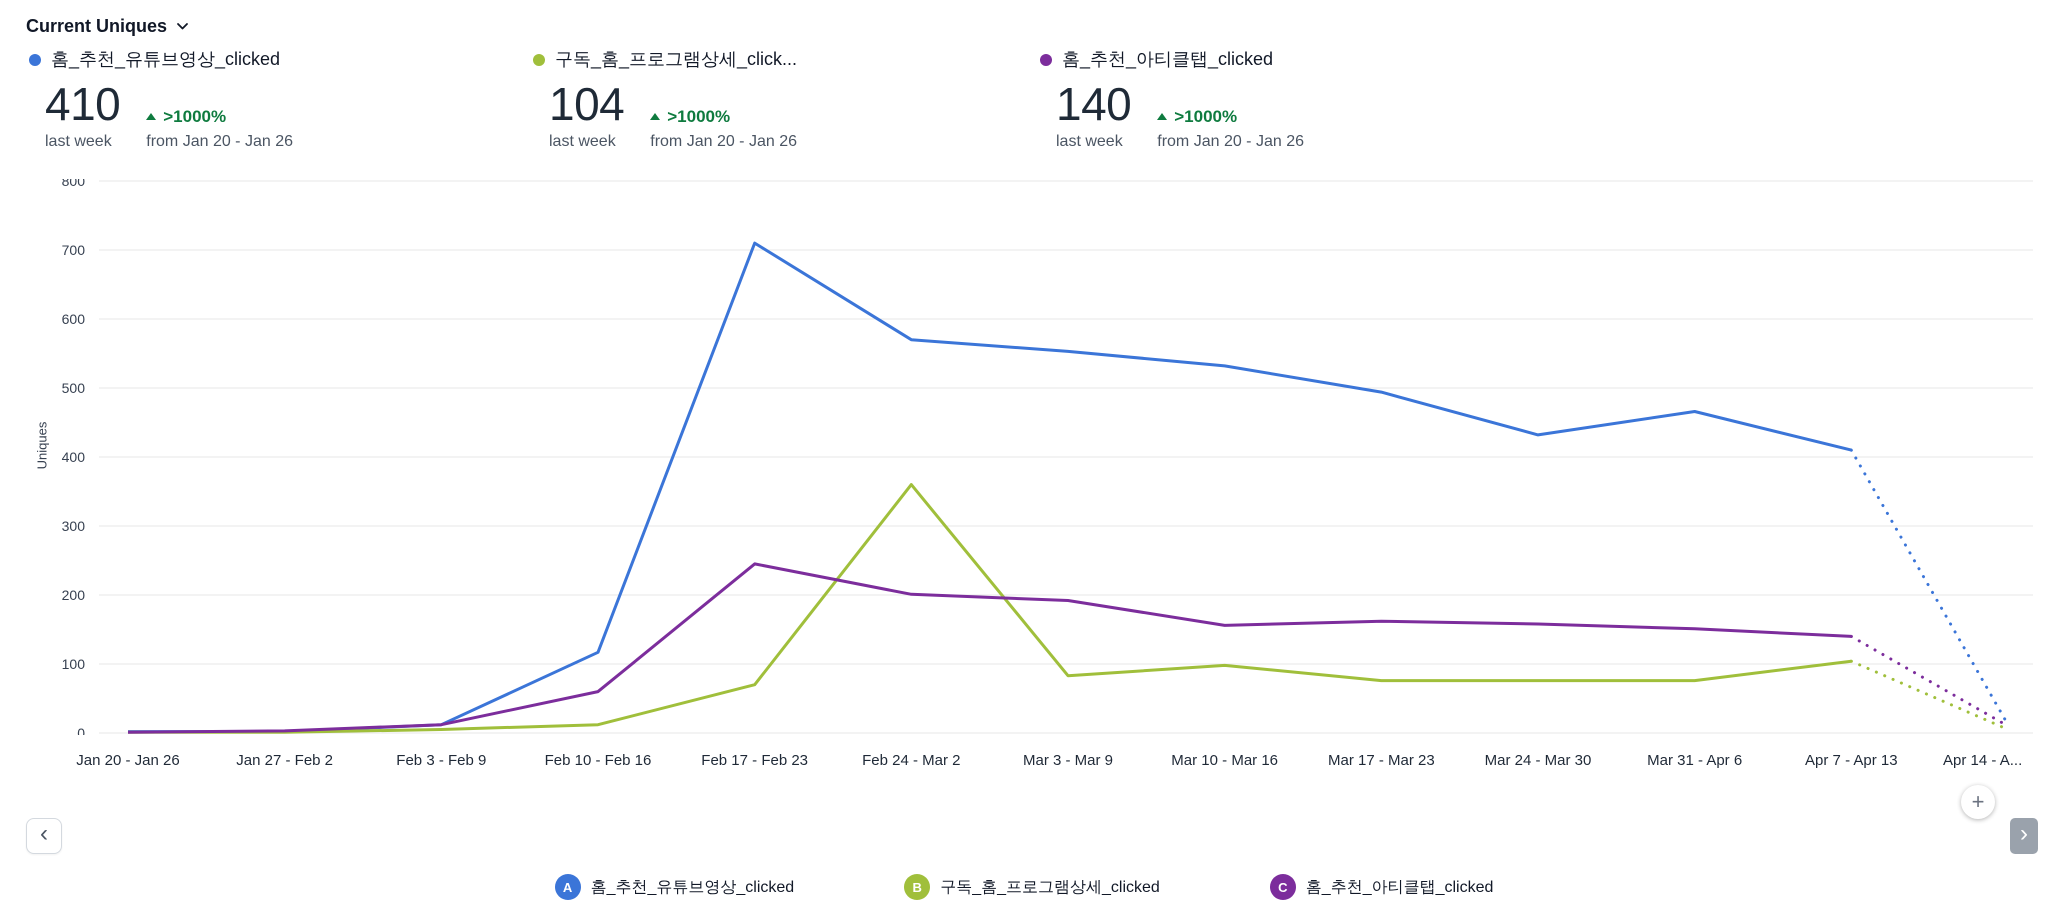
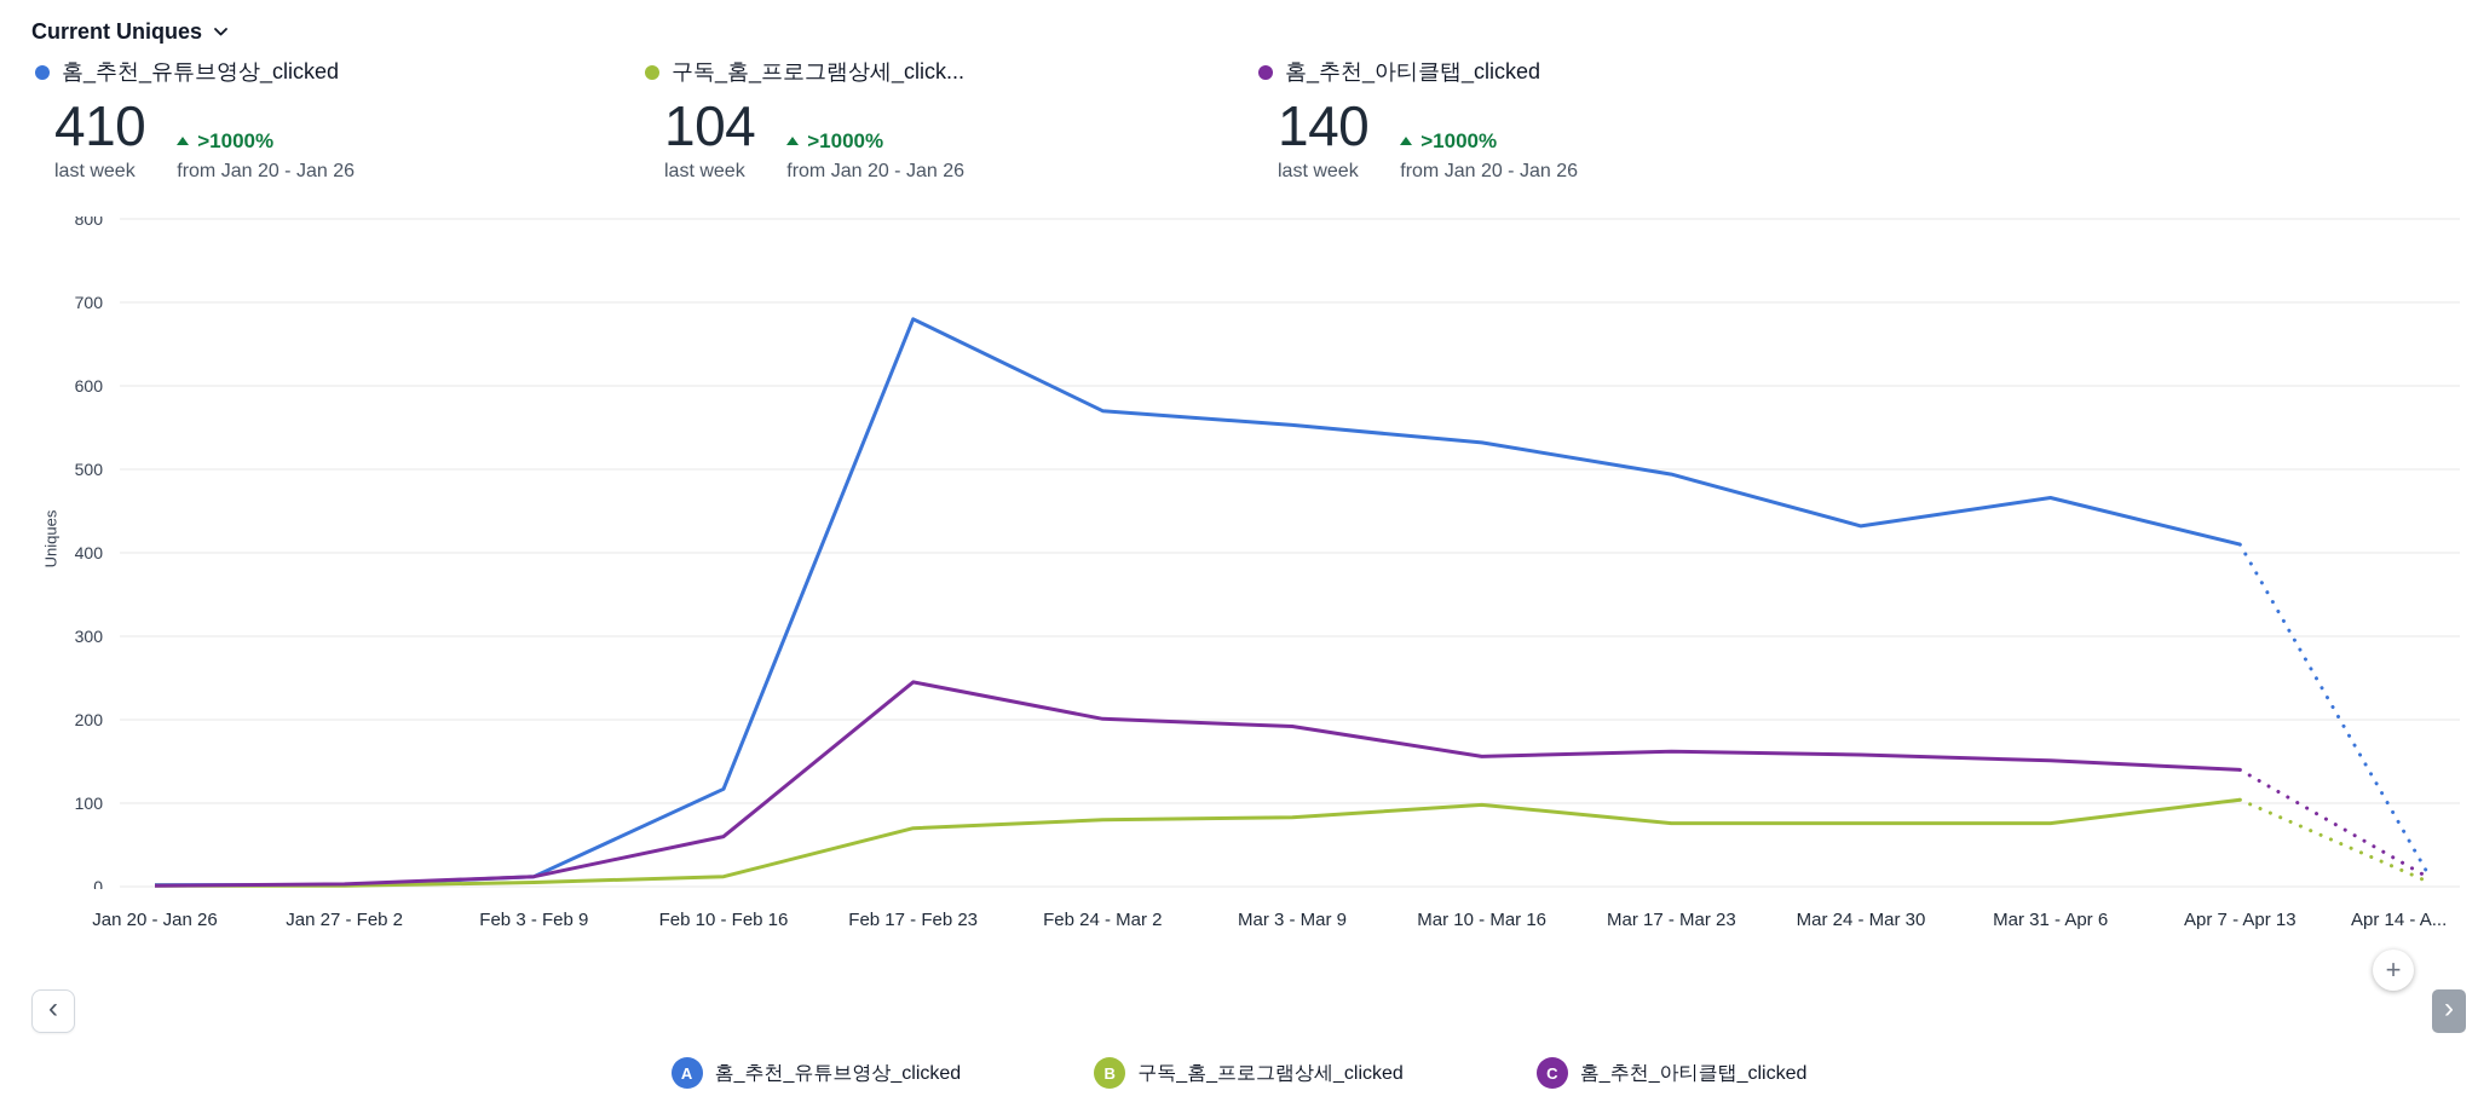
홈_추천_유튜브영상_clicked/Feb 17 - Feb 23: 710 -> 680
구독_홈_프로그램상세_clicked/Feb 24 - Mar 2: 360 -> 80
